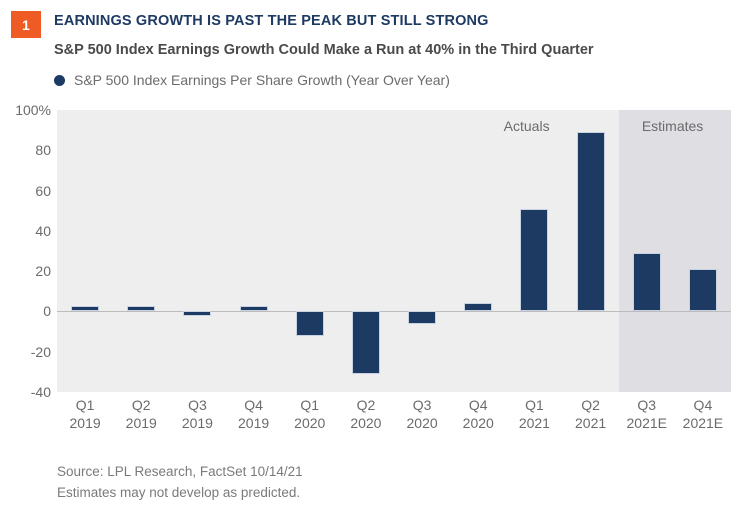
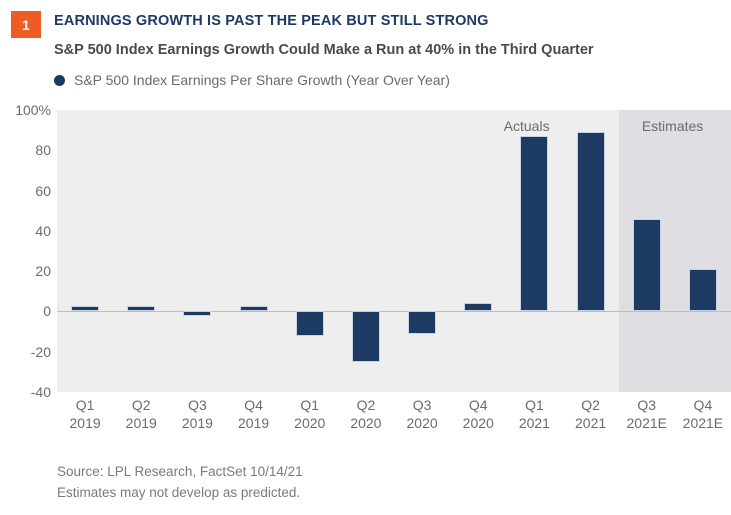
Q2 2020: -31% -> -25%
Q3 2020: -6% -> -11%
Q1 2021: 51% -> 87%
Q3 2021E: 29% -> 46%
